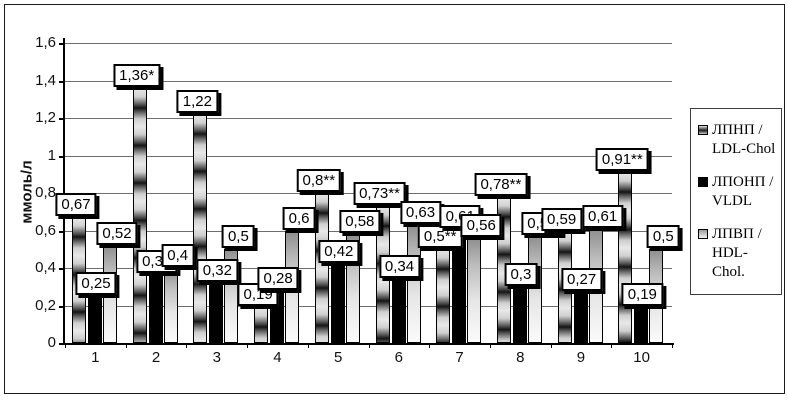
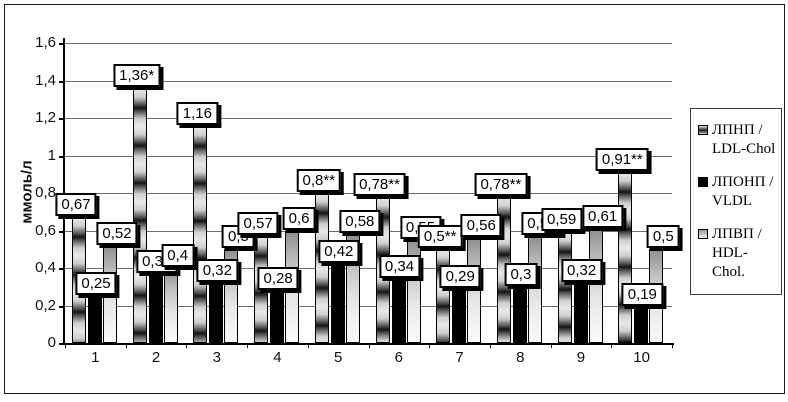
ЛПНП / LDL-Chol/3: 1,22 -> 1,16
ЛПНП / LDL-Chol/4: 0,19 -> 0,57
ЛПНП / LDL-Chol/6: 0,73 -> 0,78
ЛПВП / HDL-Chol./6: 0,63 -> 0,55
ЛПОНП / VLDL/7: 0,61 -> 0,29
ЛПОНП / VLDL/9: 0,27 -> 0,32
